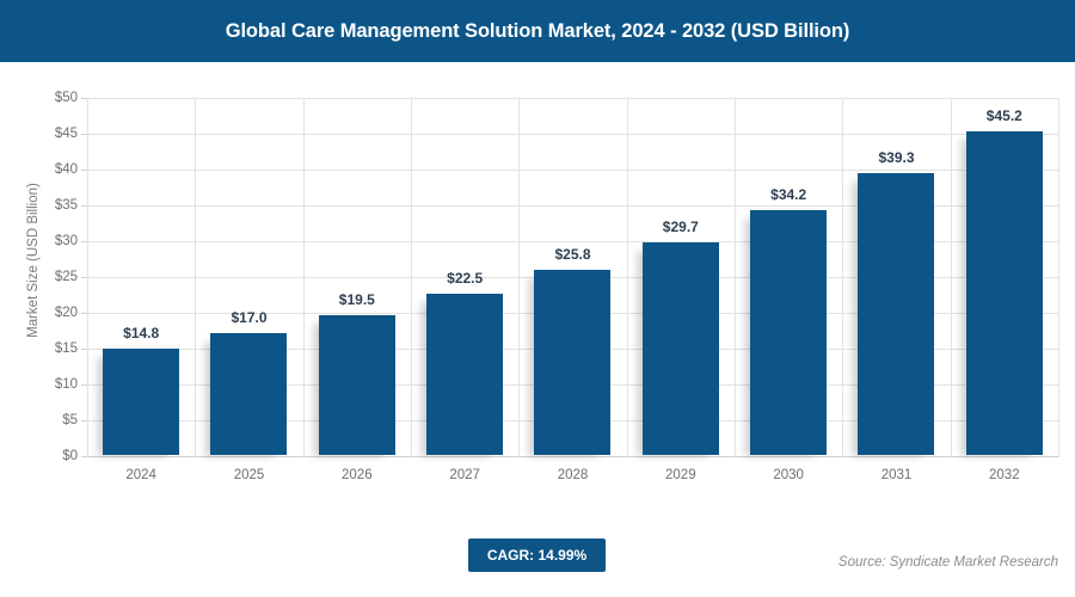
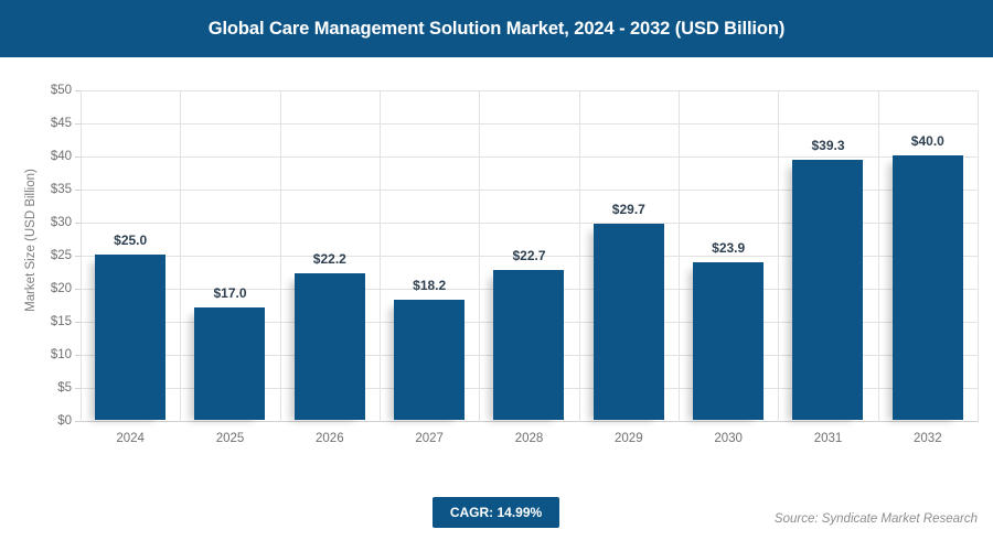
2024: $14.8 -> $25.0
2026: $19.5 -> $22.2
2027: $22.5 -> $18.2
2028: $25.8 -> $22.7
2030: $34.2 -> $23.9
2032: $45.2 -> $40.0
